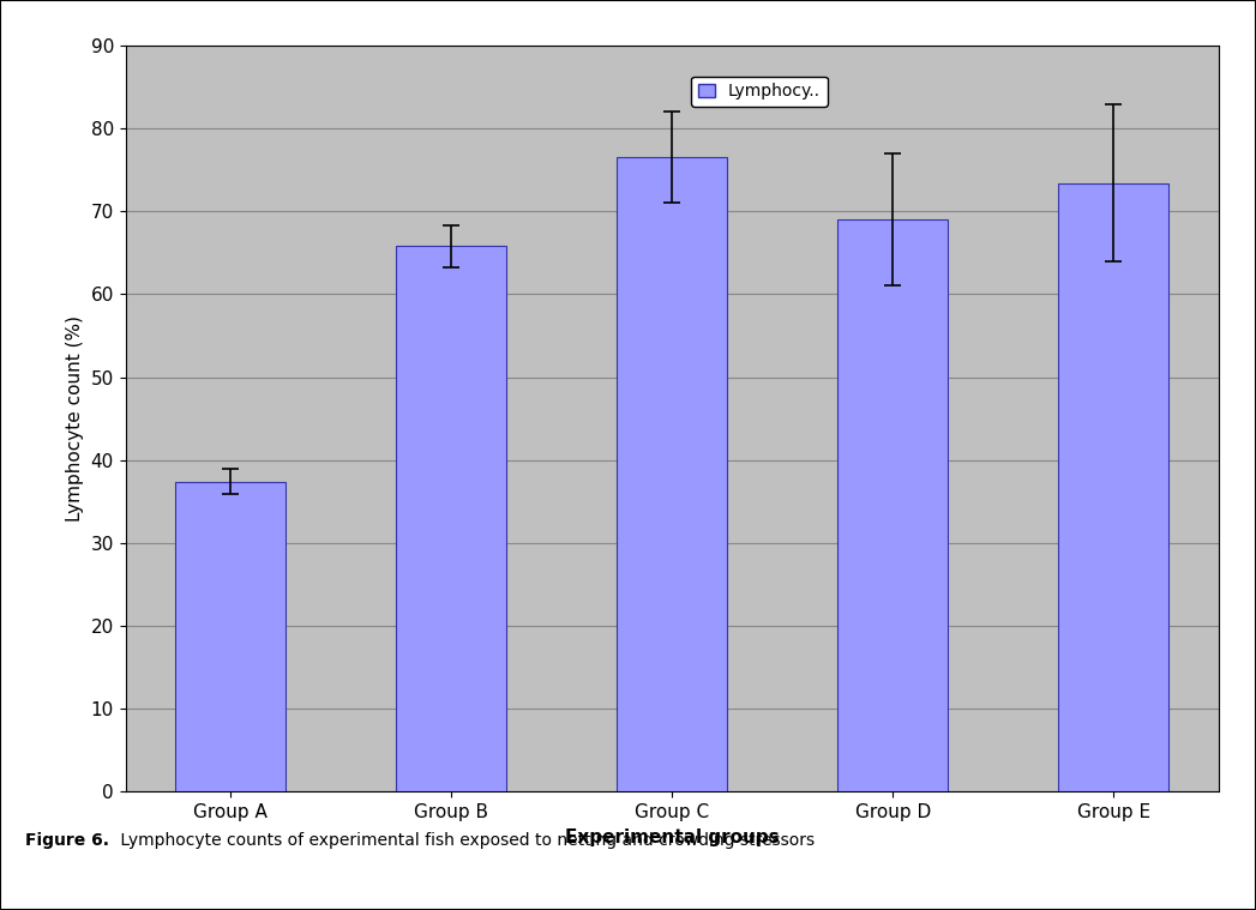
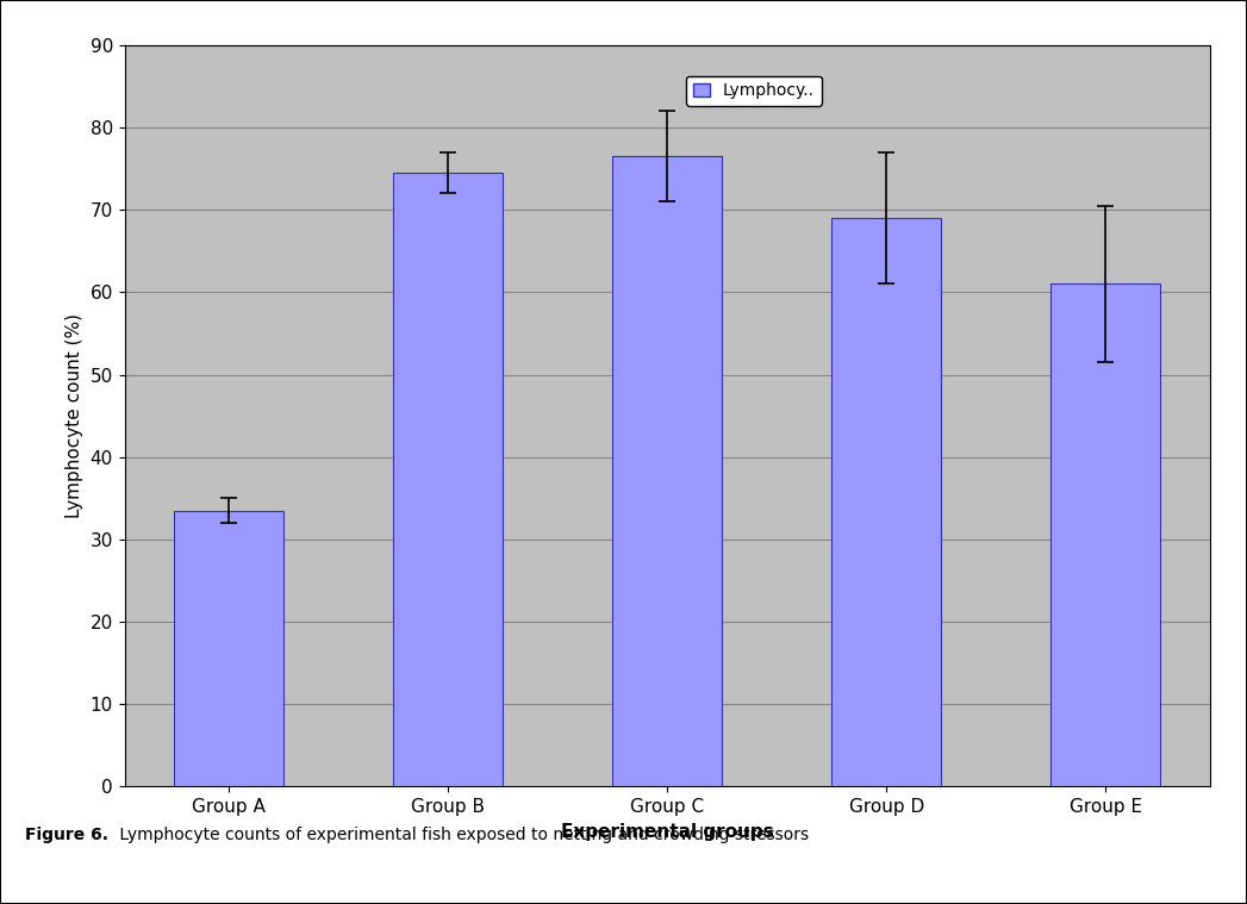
Group A: 37.4 -> 33.5
Group B: 65.8 -> 74.5
Group E: 73.4 -> 61.0
